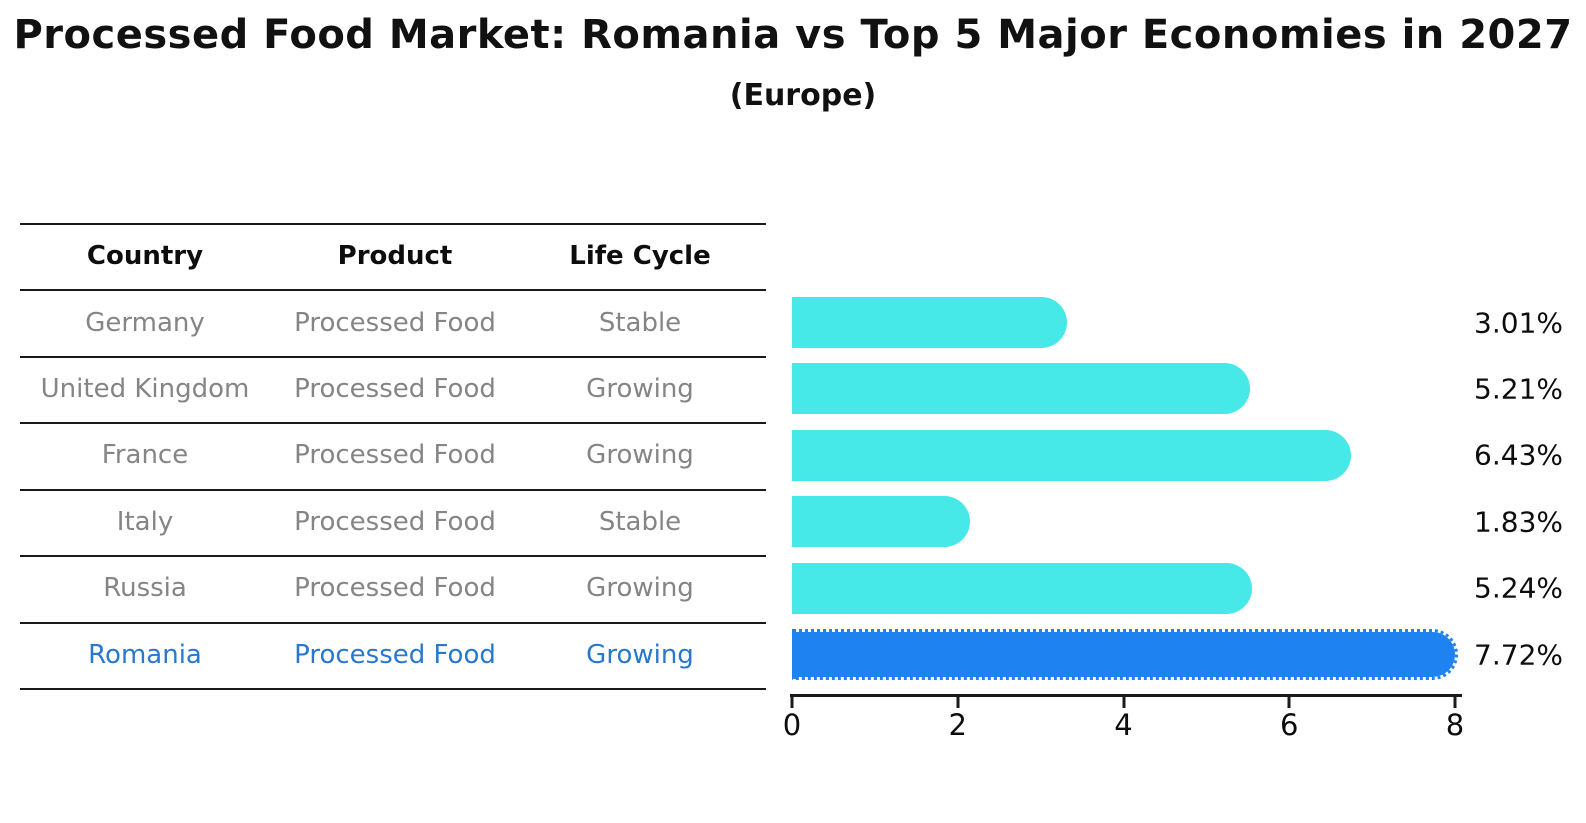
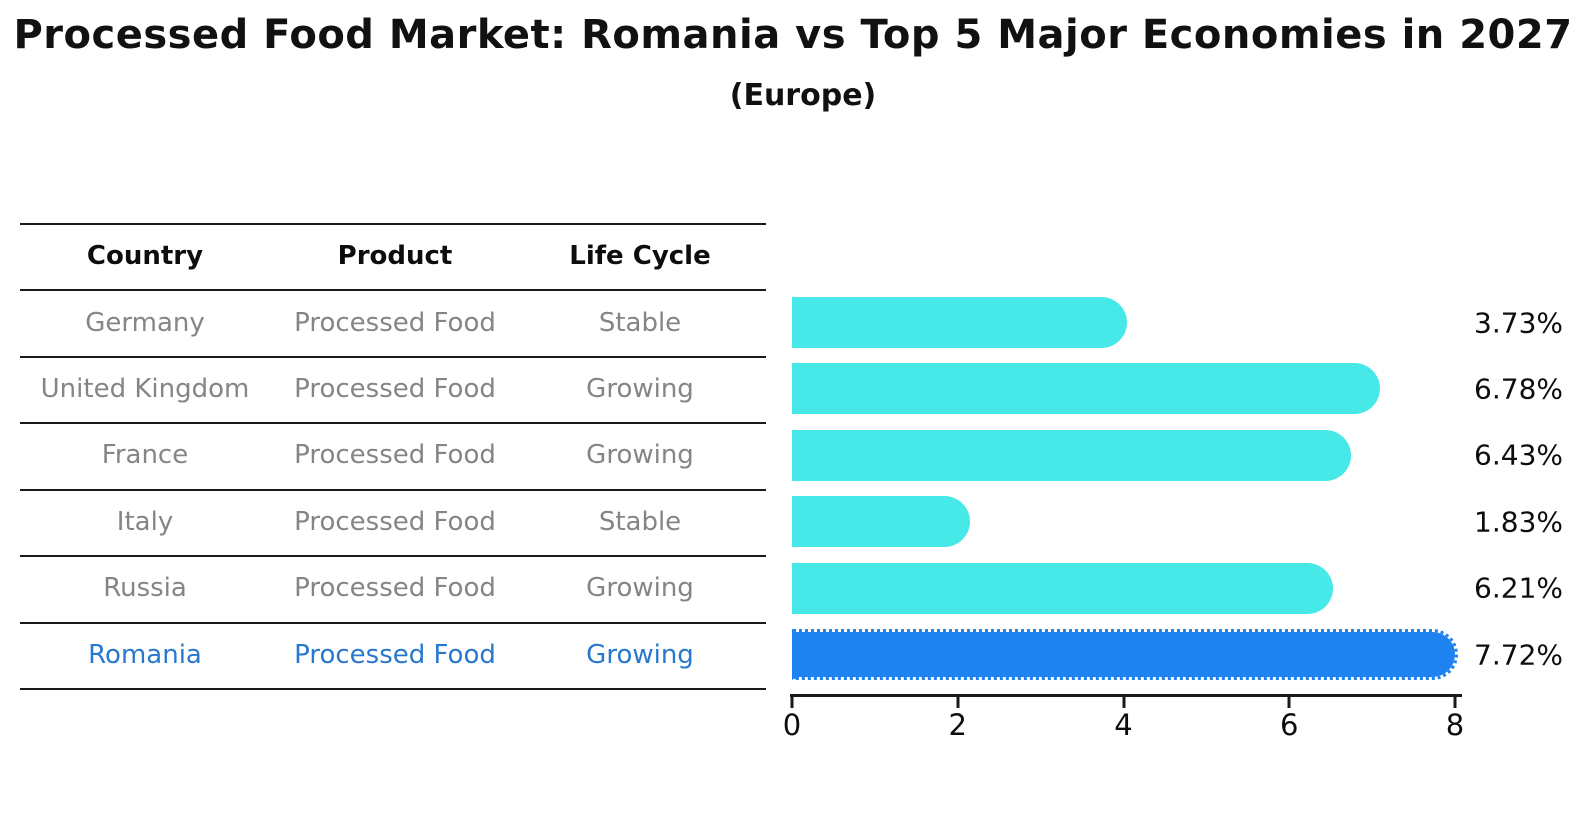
Germany: 3.01% -> 3.73%
United Kingdom: 5.21% -> 6.78%
Russia: 5.24% -> 6.21%
